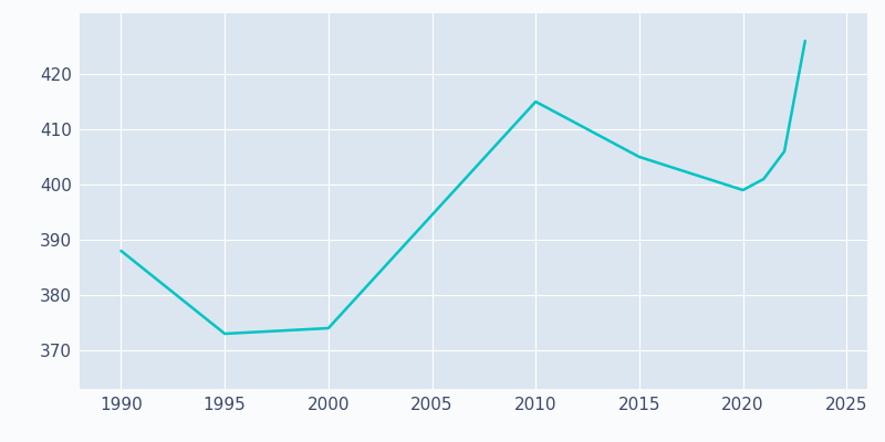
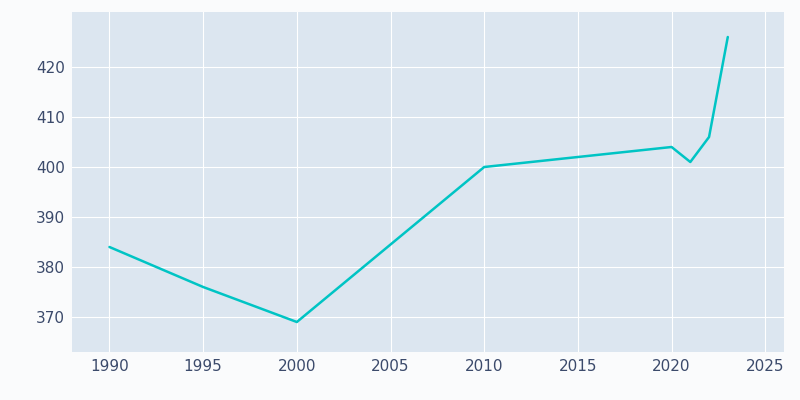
1990: 388 -> 384
1995: 373 -> 376
2000: 374 -> 369
2010: 415 -> 400
2015: 405 -> 402
2020: 399 -> 404
